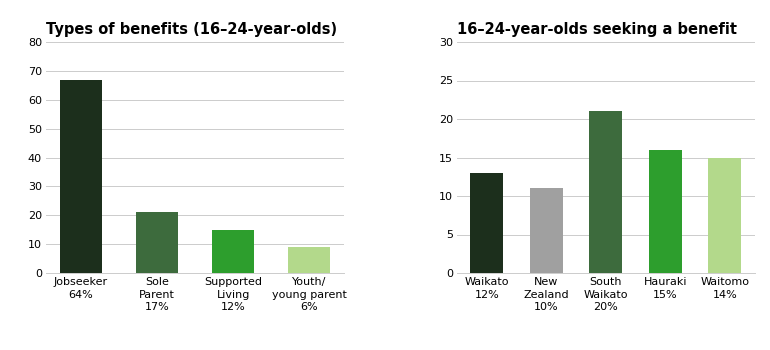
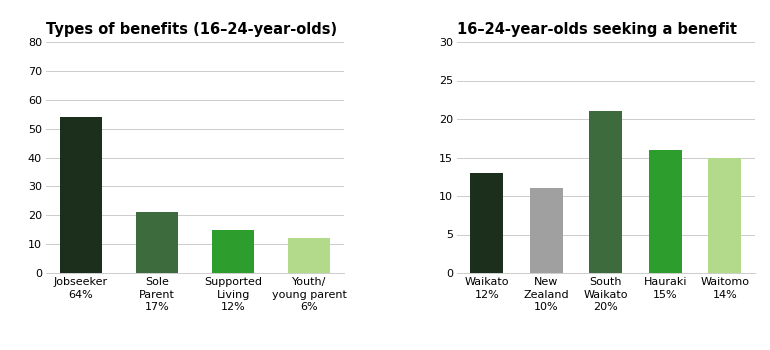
Types of benefits (16–24-year-olds)/Jobseeker 64%: 67 -> 54
Types of benefits (16–24-year-olds)/Youth/ young parent 6%: 9 -> 12
